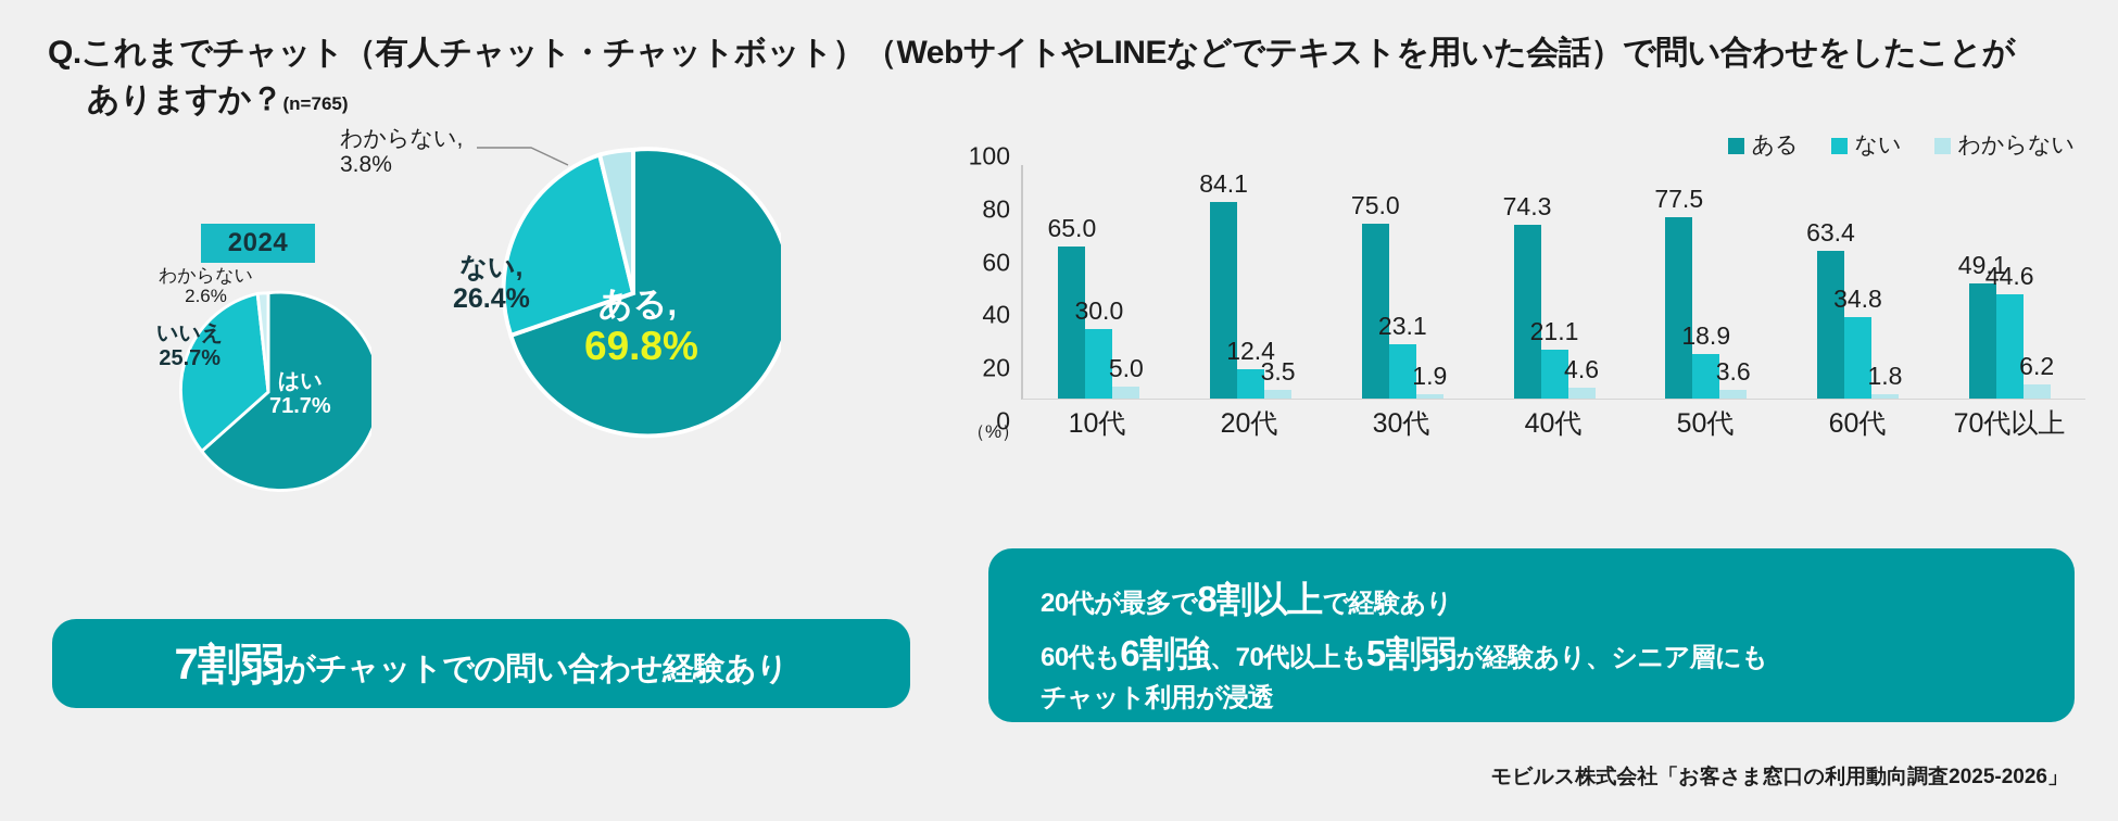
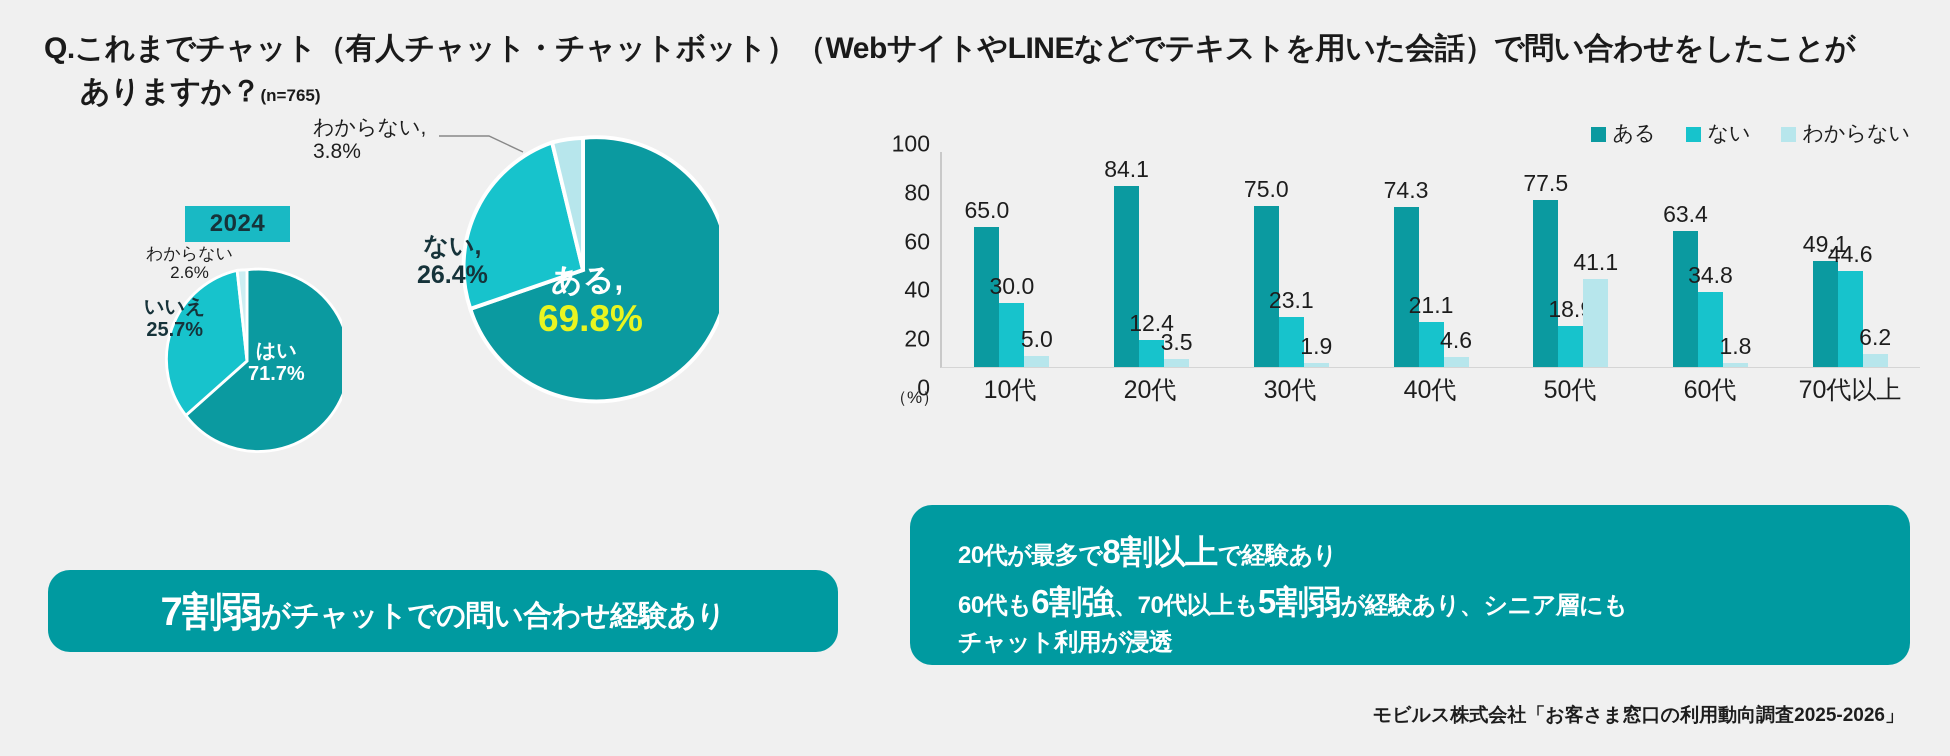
わからない/50代: 3.6 -> 41.1
